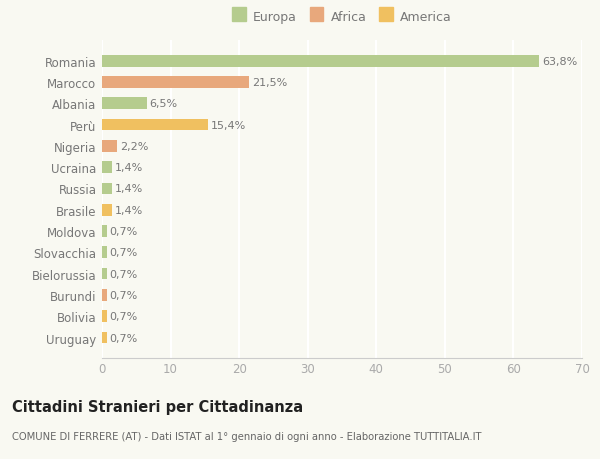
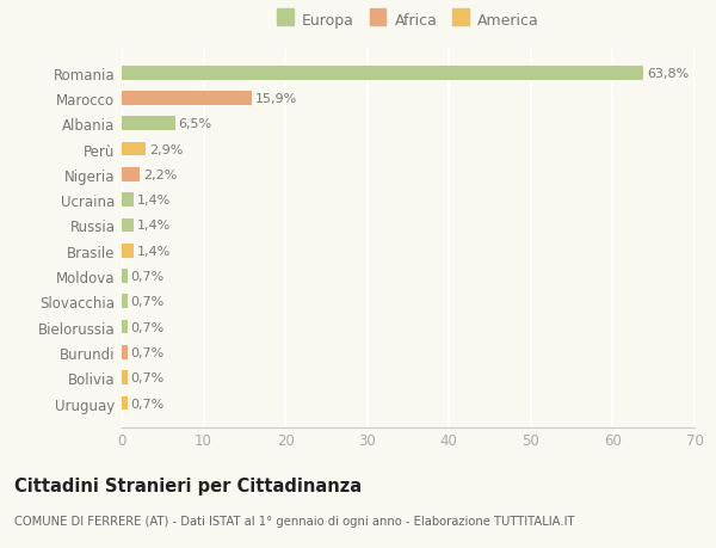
Marocco: 21,5% -> 15,9%
Perù: 15,4% -> 2,9%
